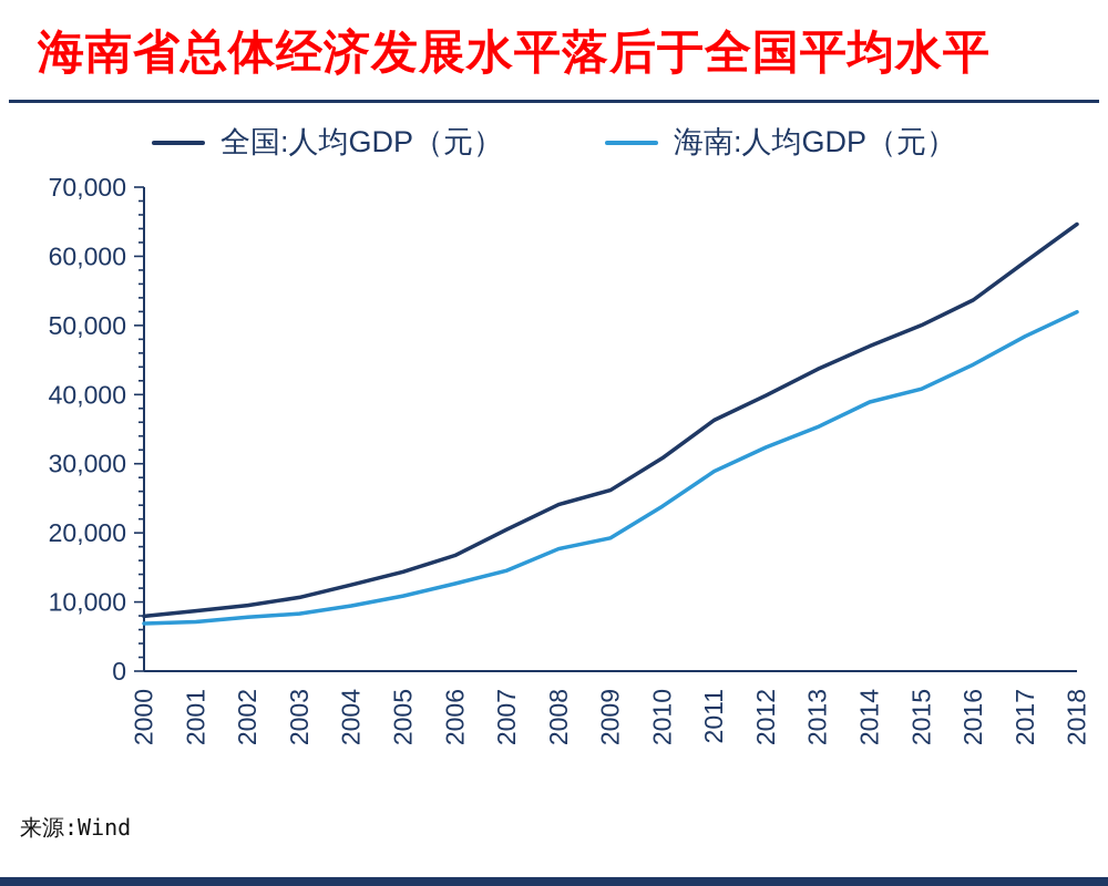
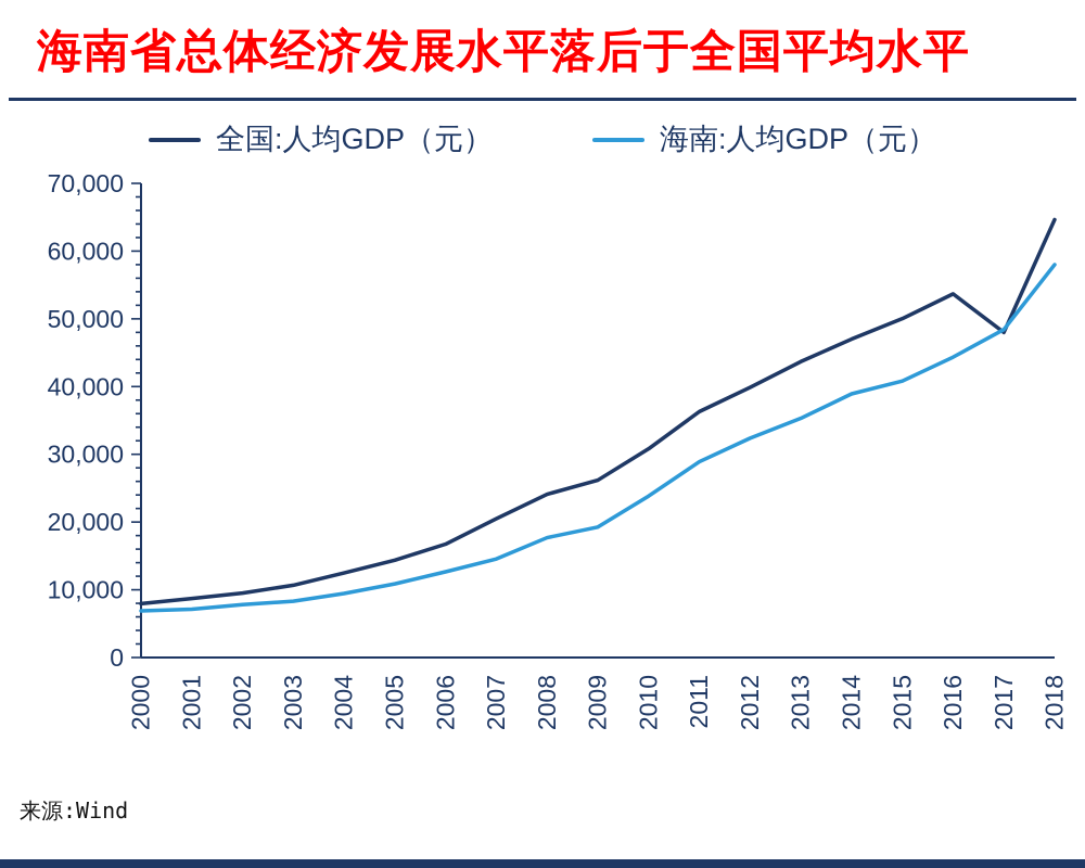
全国:人均GDP（元）/2017: 59000 -> 48000
海南:人均GDP（元）/2018: 52000 -> 58000
